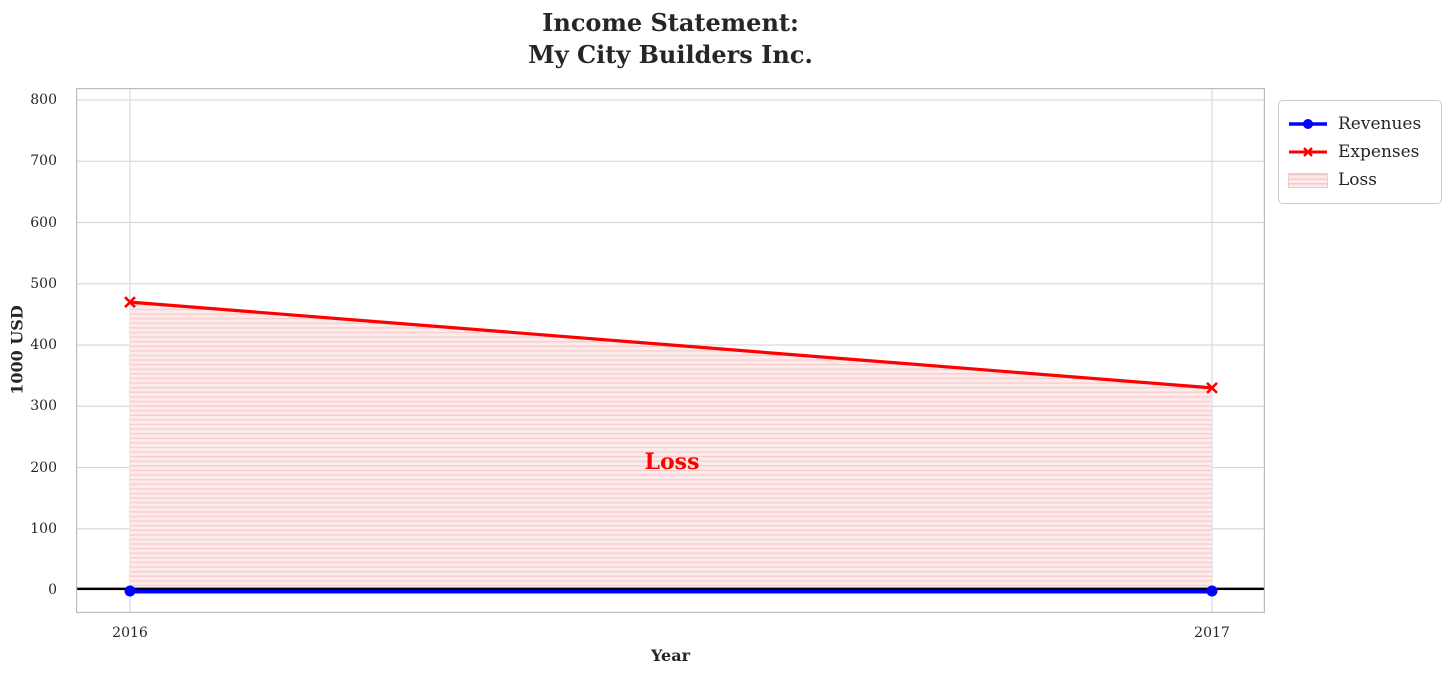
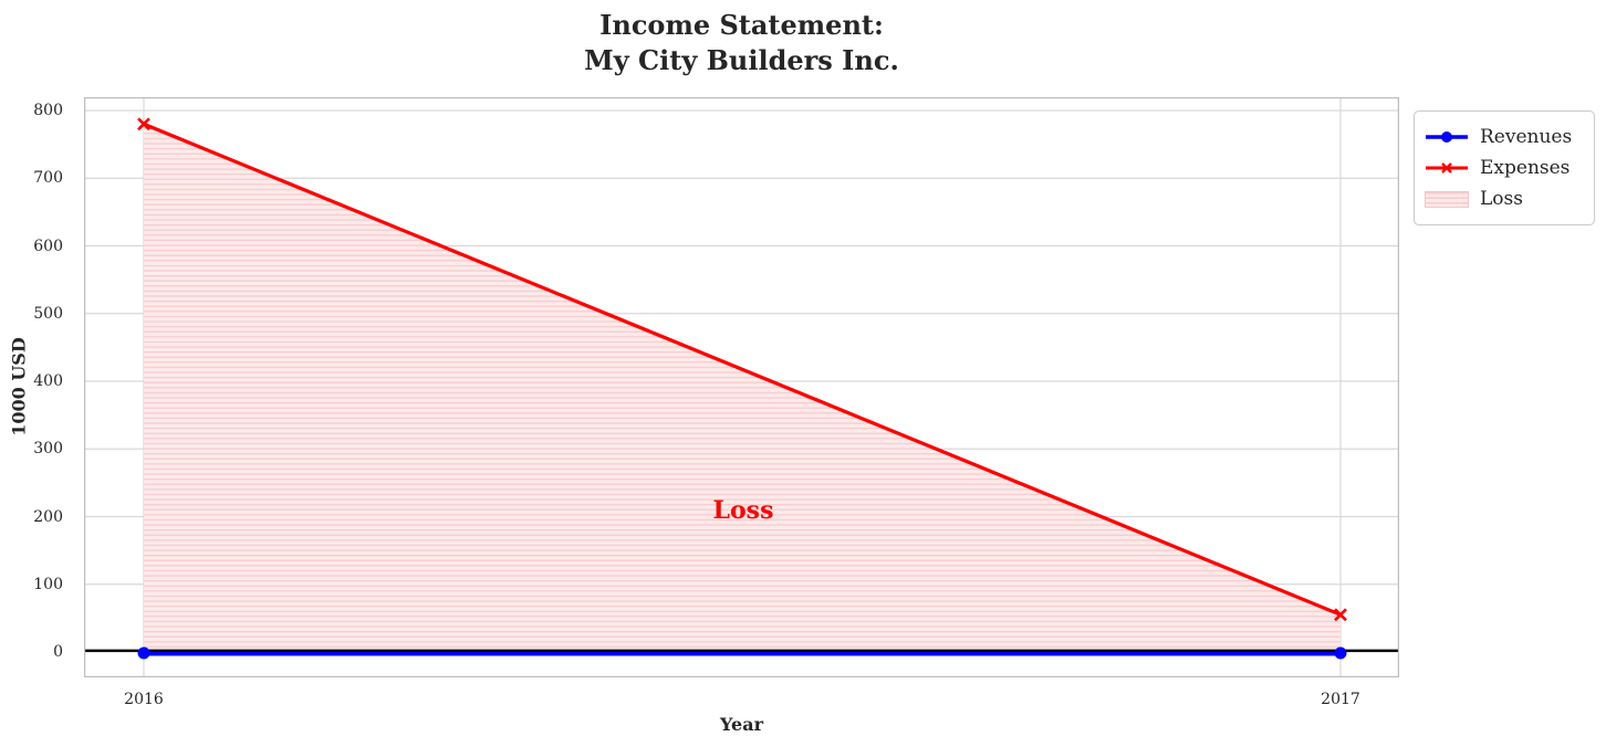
Expenses/2016: 470 -> 780
Expenses/2017: 330 -> 60
